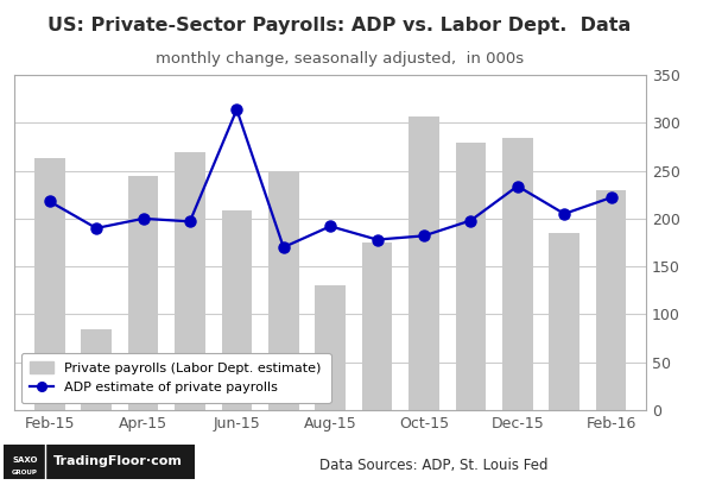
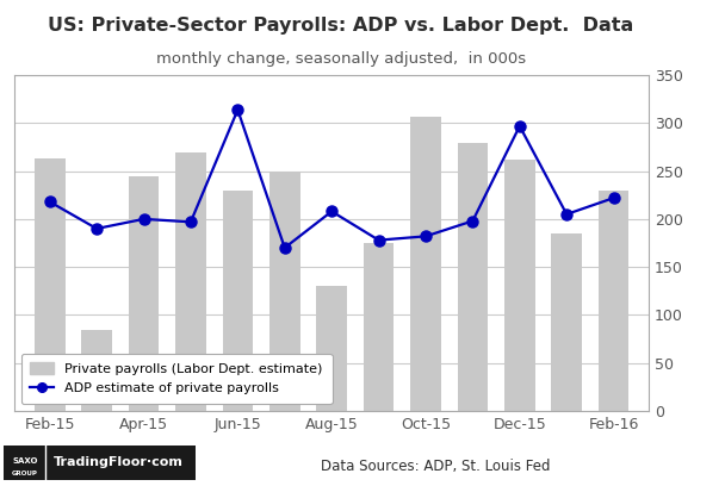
Private payrolls (Labor Dept. estimate)/Jun-15: 208 -> 230
ADP estimate of private payrolls/Aug-15: 192 -> 208
Private payrolls (Labor Dept. estimate)/Dec-15: 284 -> 262
ADP estimate of private payrolls/Dec-15: 234 -> 297
